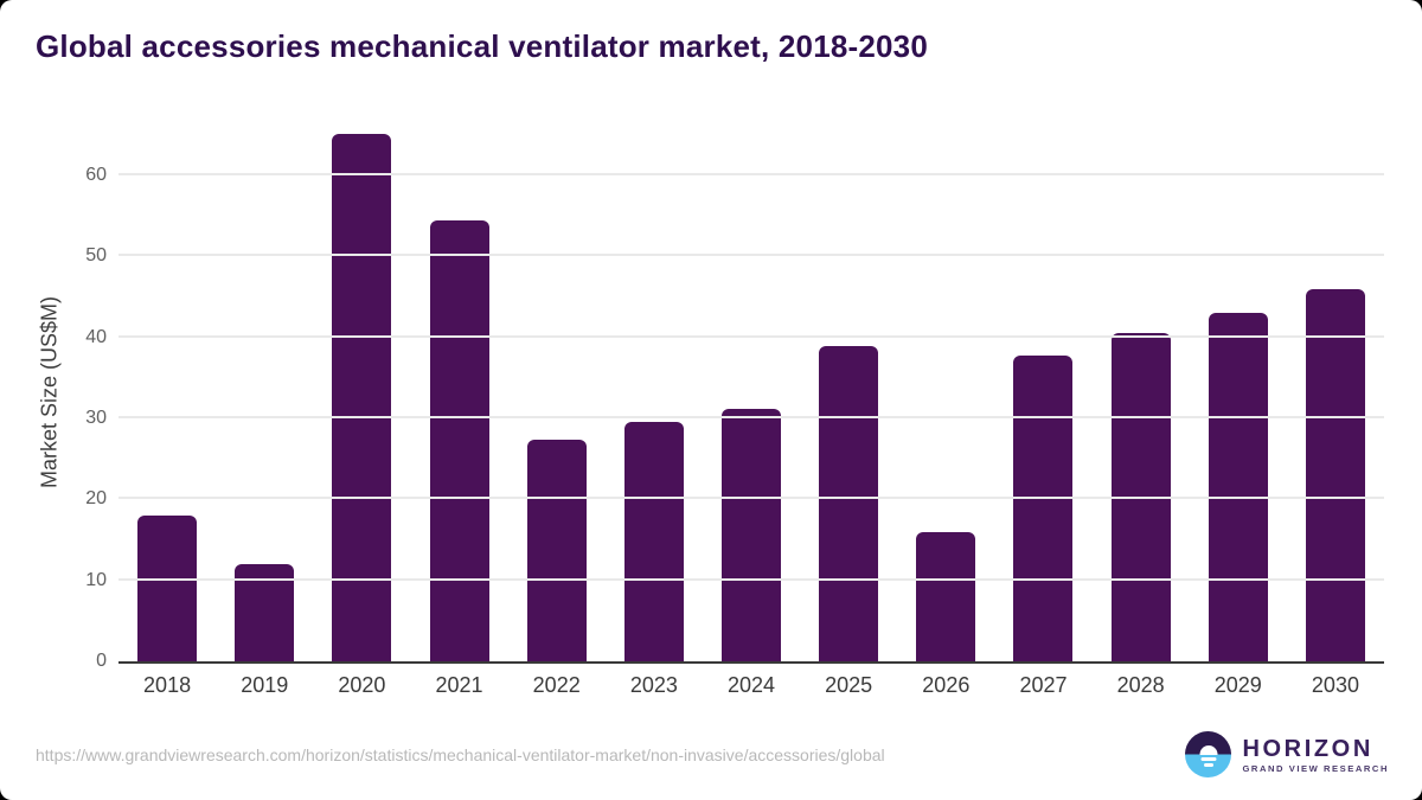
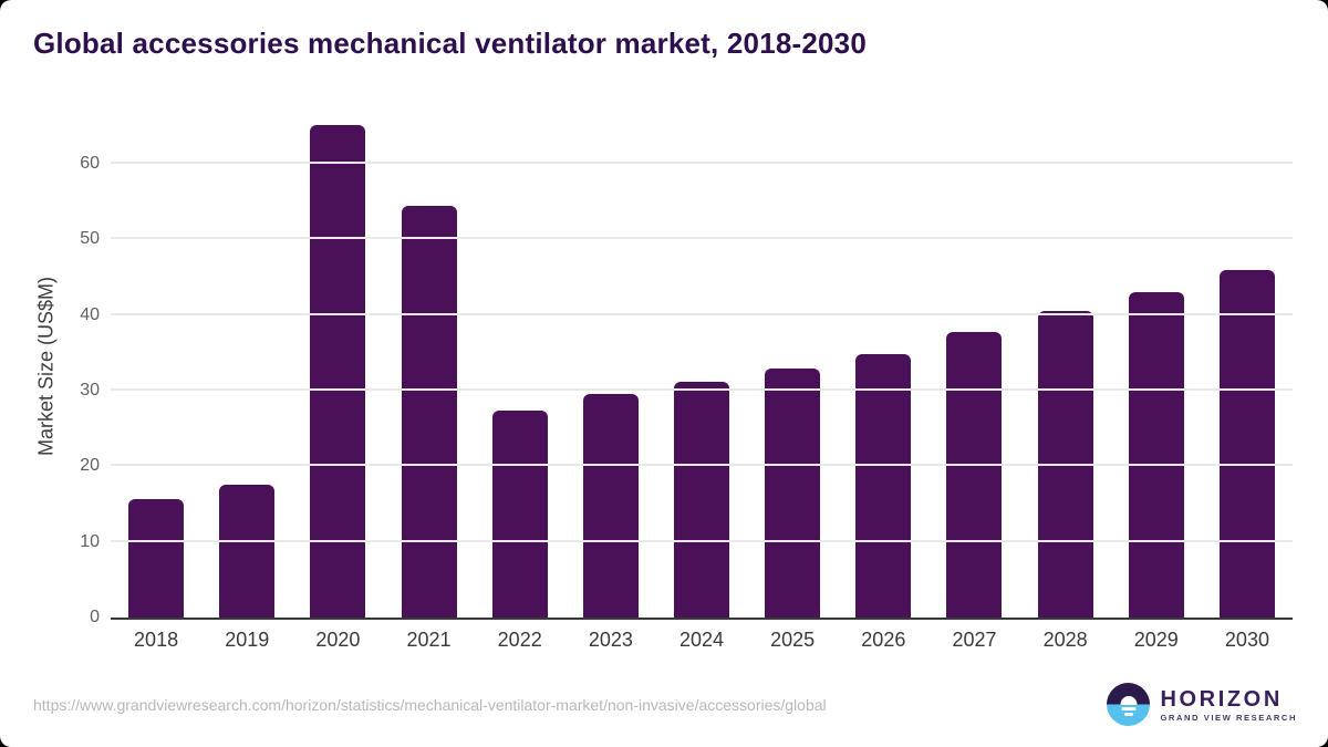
2018: 18 -> 16
2019: 12 -> 18
2025: 39 -> 33
2026: 16 -> 35
